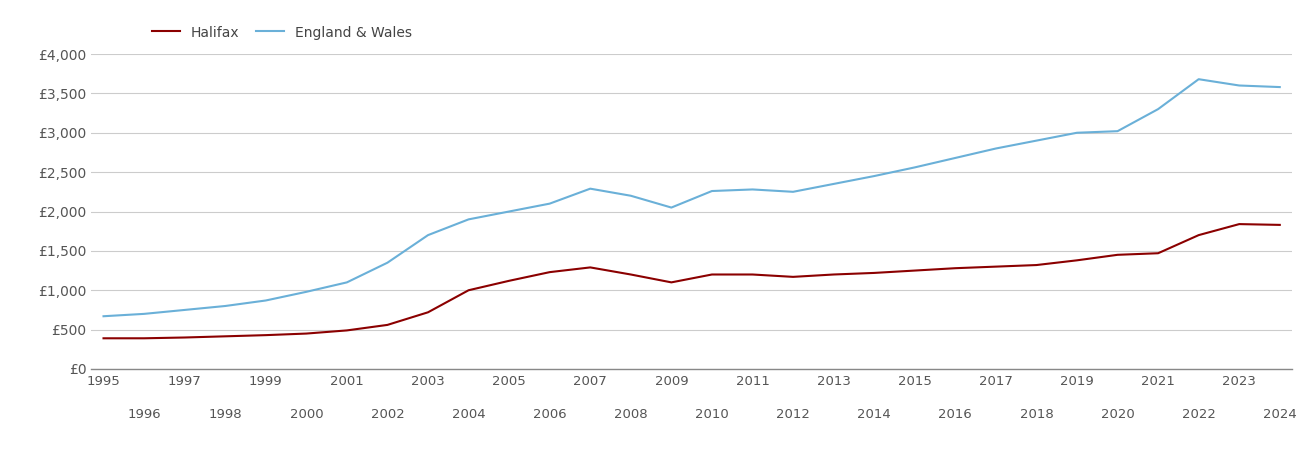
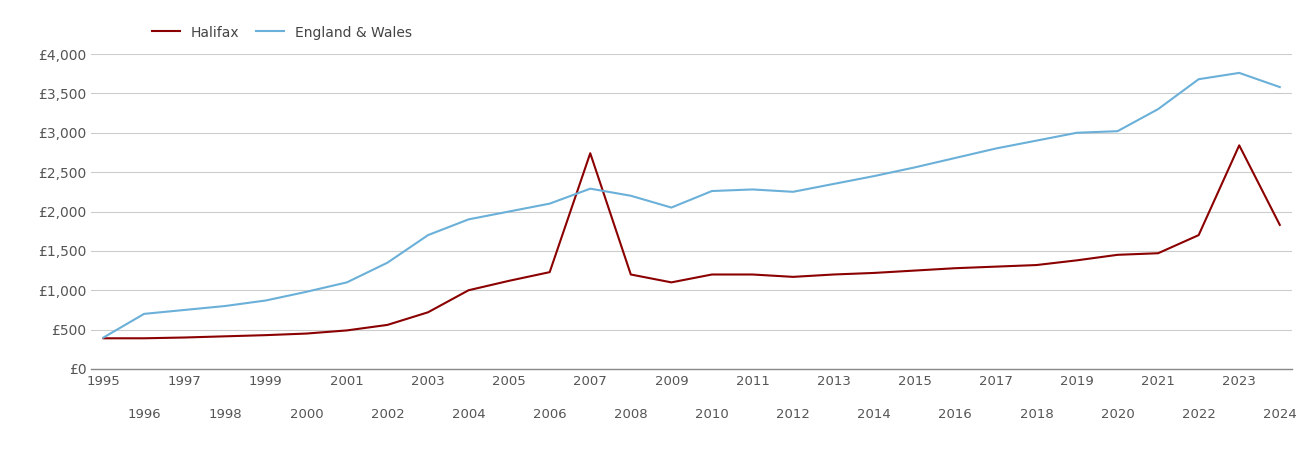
England & Wales/1995: £670 -> £400
Halifax/2007: £1,290 -> £2,740
Halifax/2023: £1,840 -> £2,840
England & Wales/2023: £3,600 -> £3,760
